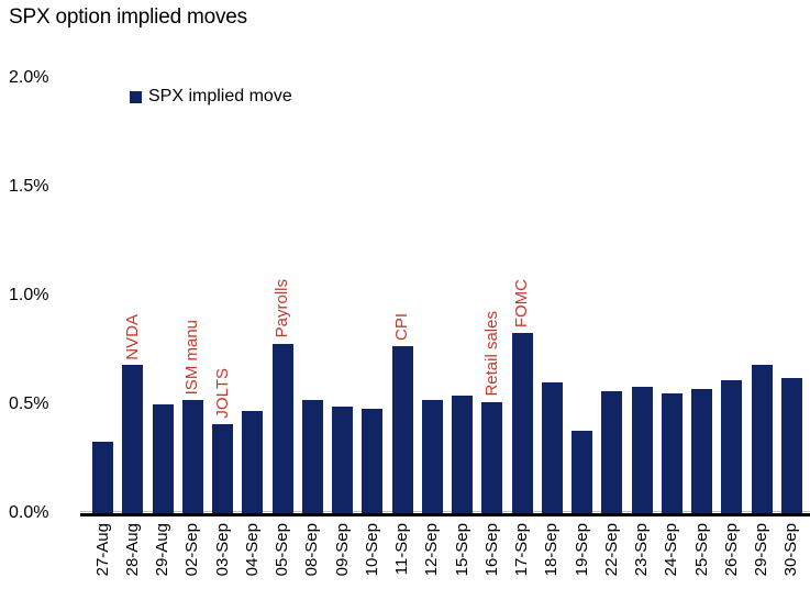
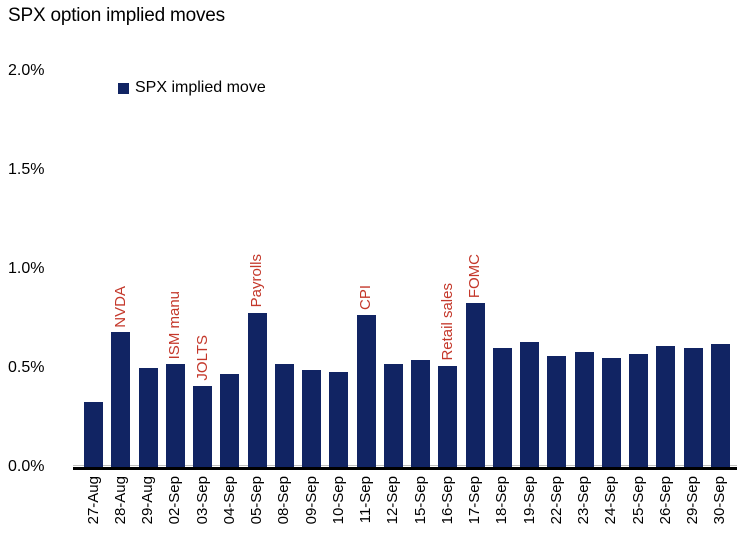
19-Sep: 0.38% -> 0.63%
29-Sep: 0.68% -> 0.60%
